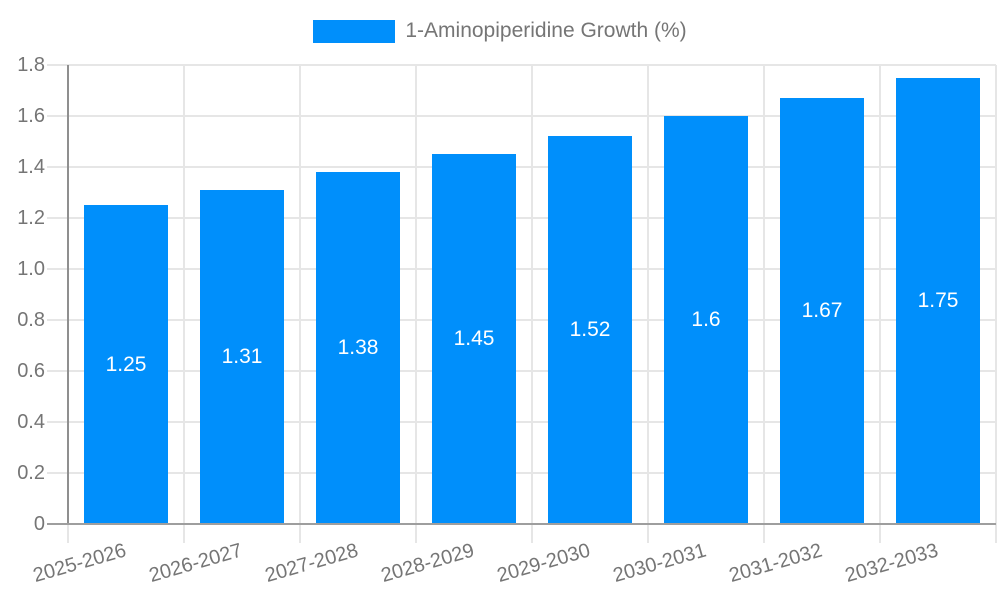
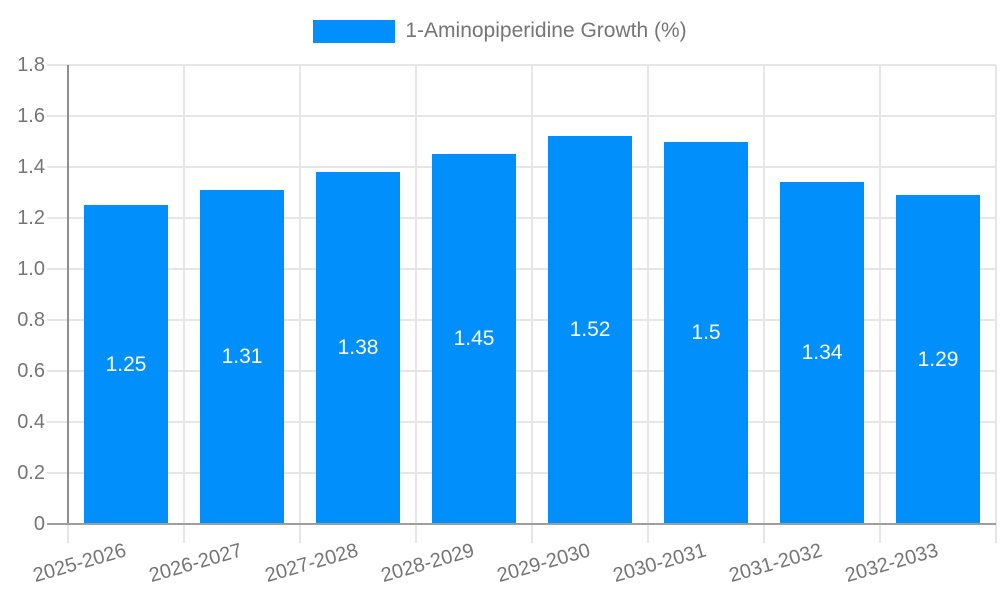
2030-2031: 1.6 -> 1.5
2031-2032: 1.67 -> 1.34
2032-2033: 1.75 -> 1.29
